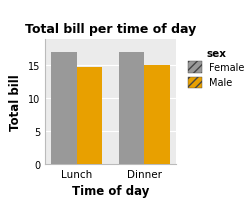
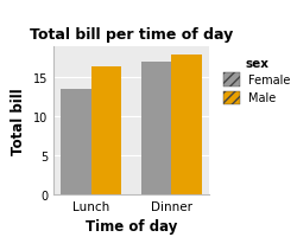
Female/Lunch: 17.0 -> 13.5
Male/Lunch: 14.8 -> 16.4
Male/Dinner: 15.0 -> 17.9
